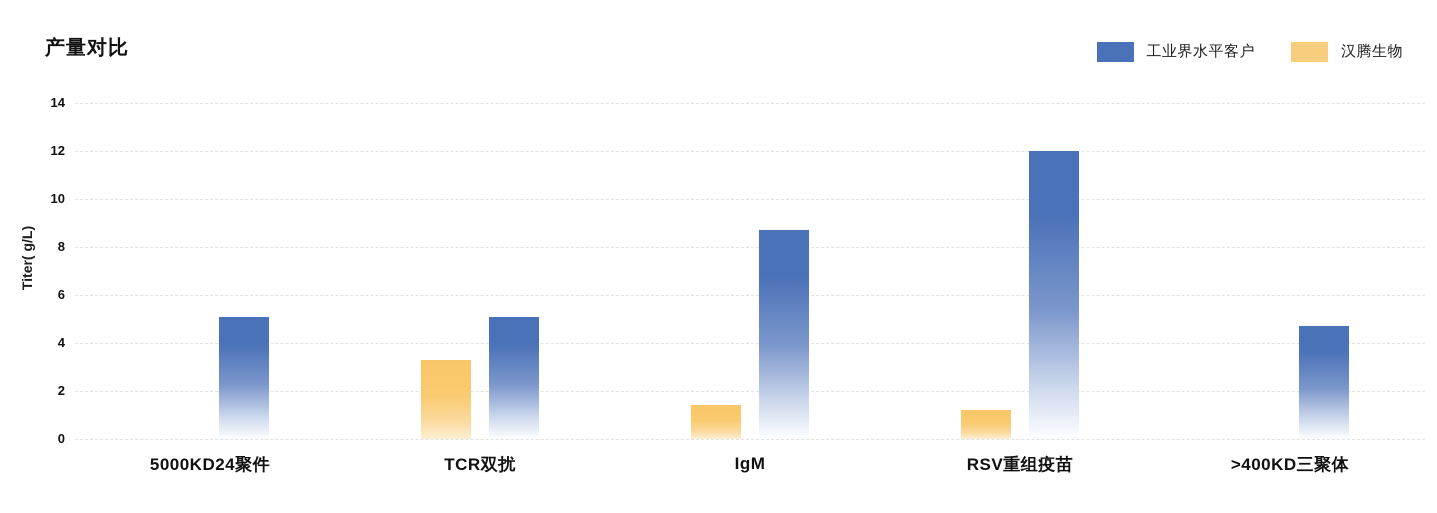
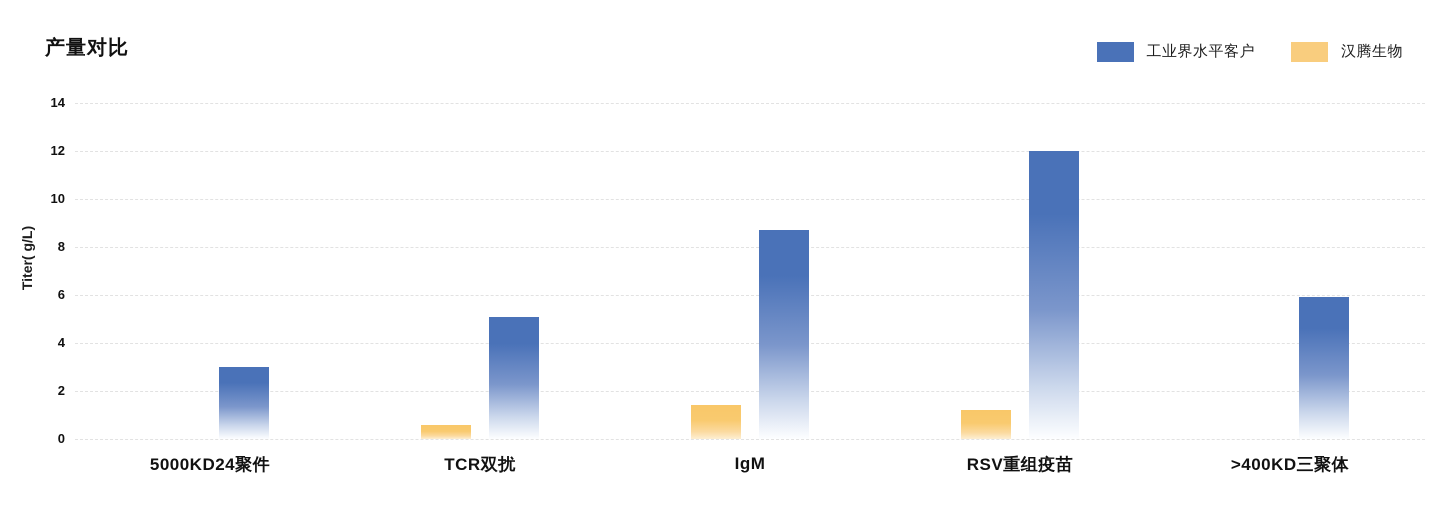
工业界水平客户/5000KD24聚件: 5.1 -> 3.0
汉腾生物/TCR双扰: 3.3 -> 0.6
工业界水平客户/>400KD三聚体: 4.7 -> 5.9
